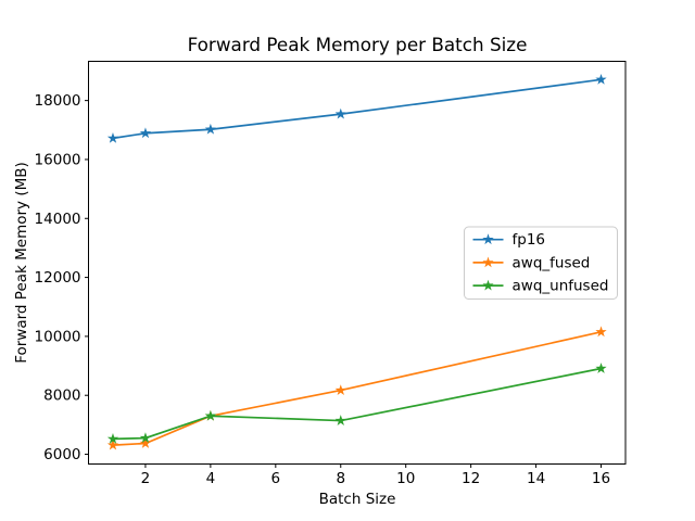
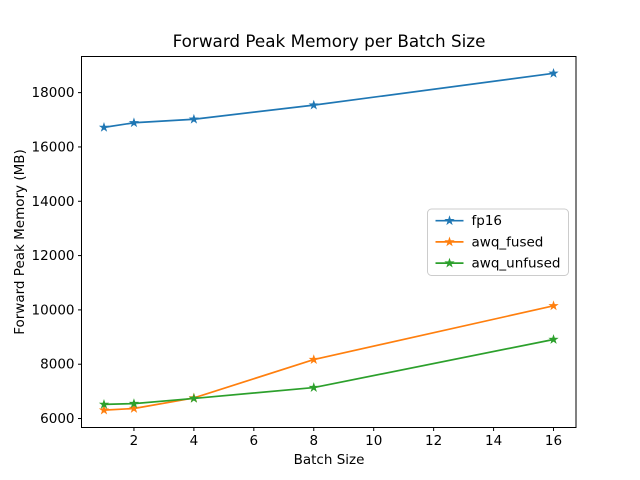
awq_fused/4: 7300 -> 6800
awq_unfused/4: 7300 -> 6700
